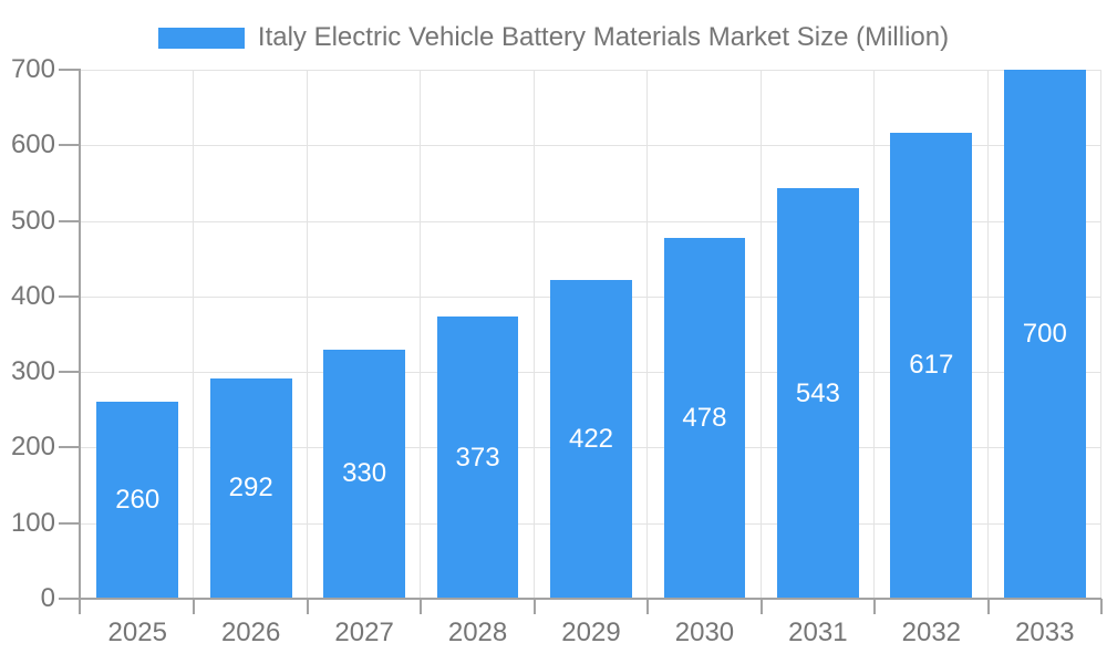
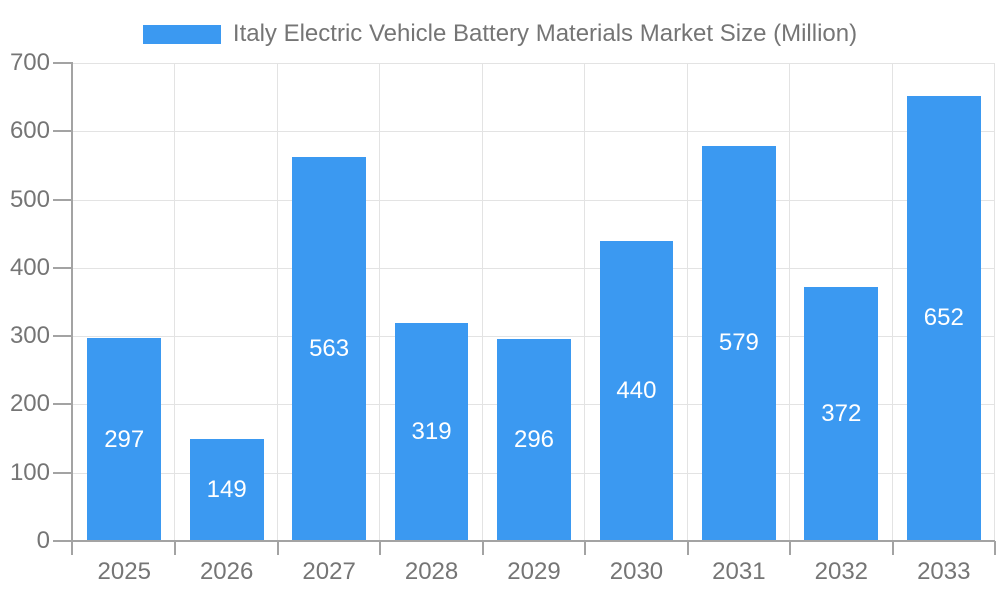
2025: 260 -> 297
2026: 292 -> 149
2027: 330 -> 563
2028: 373 -> 319
2029: 422 -> 296
2030: 478 -> 440
2031: 543 -> 579
2032: 617 -> 372
2033: 700 -> 652
